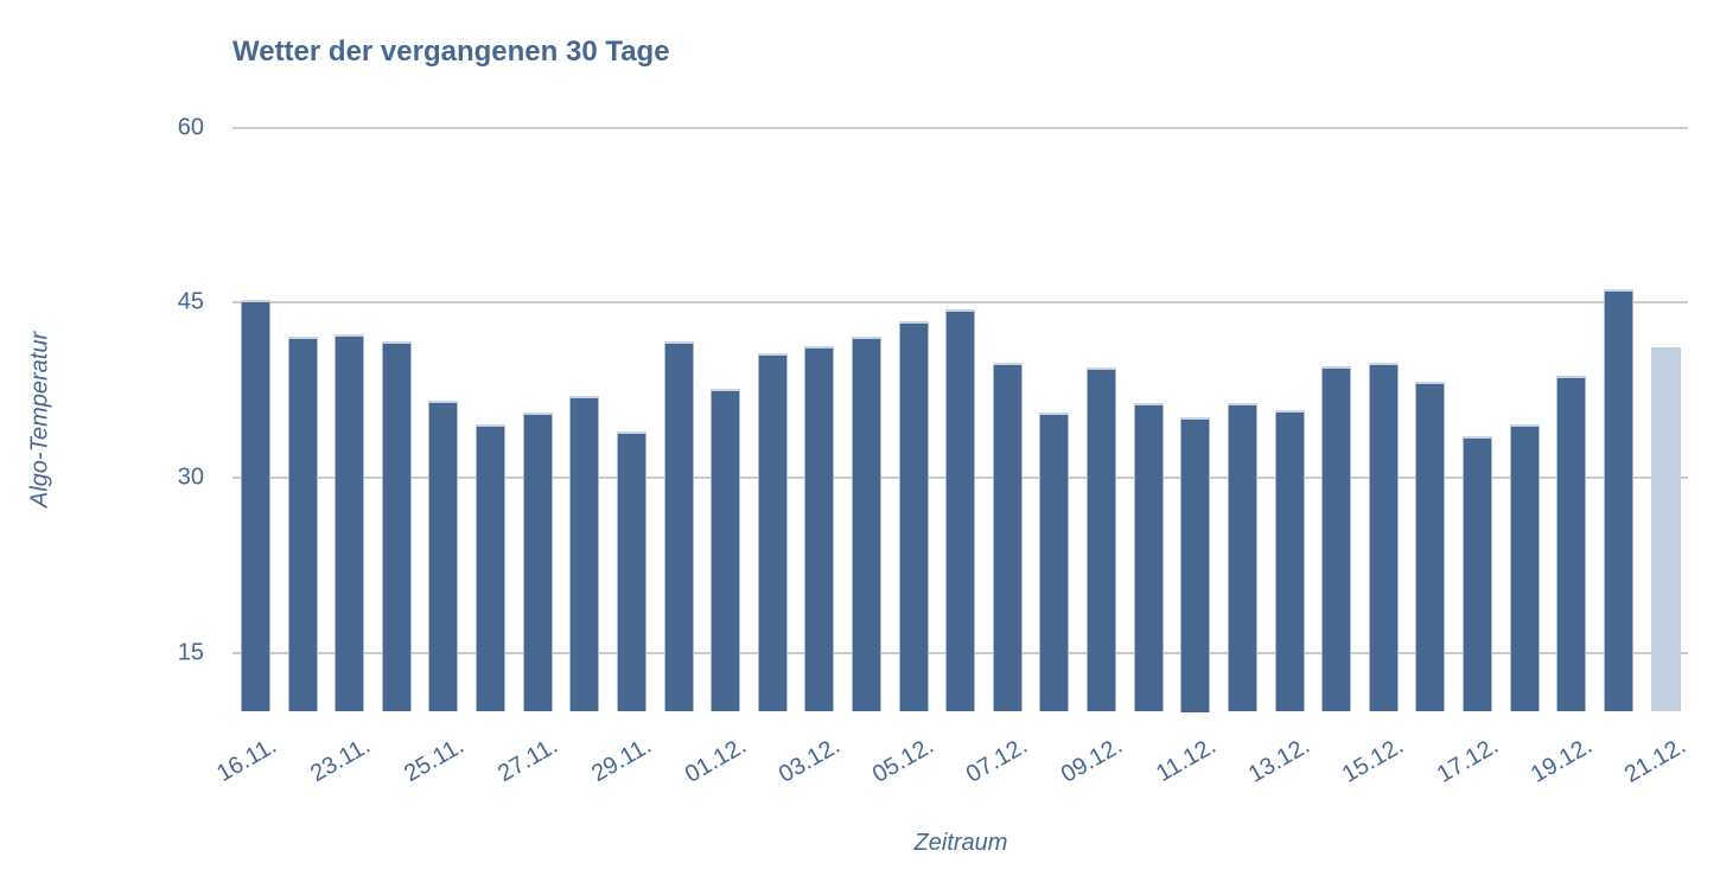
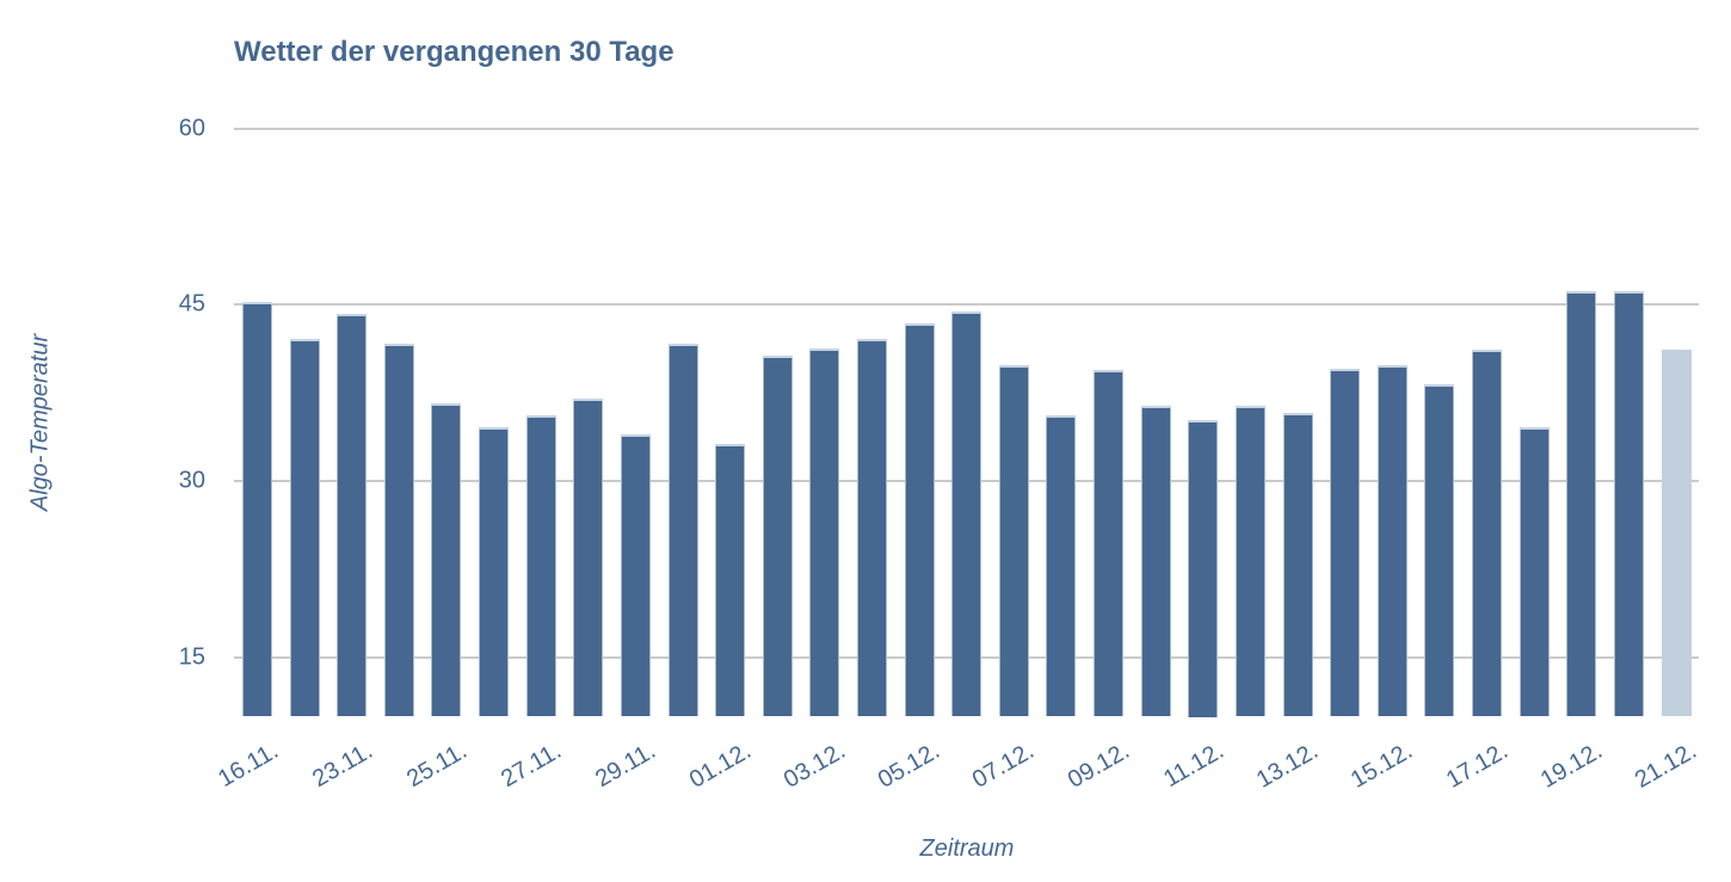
23.11.: 42 -> 44
01.12.: 37 -> 33
17.12.: 33 -> 41
19.12.: 39 -> 46
